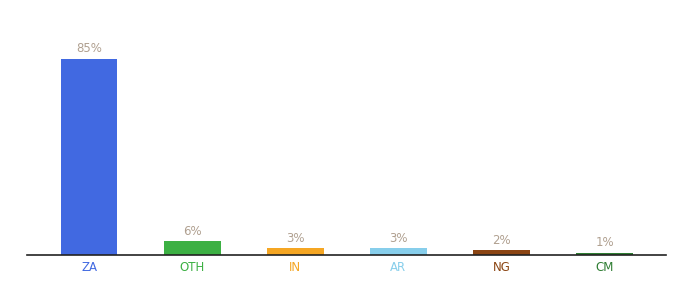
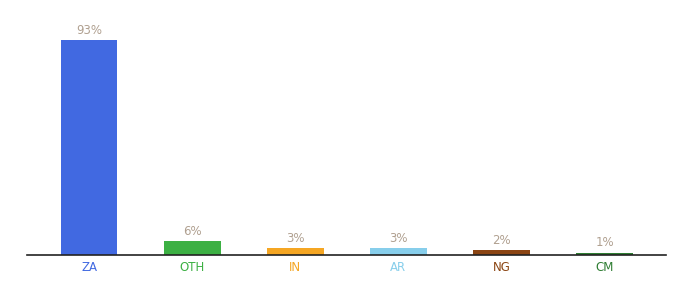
ZA: 85% -> 93%
